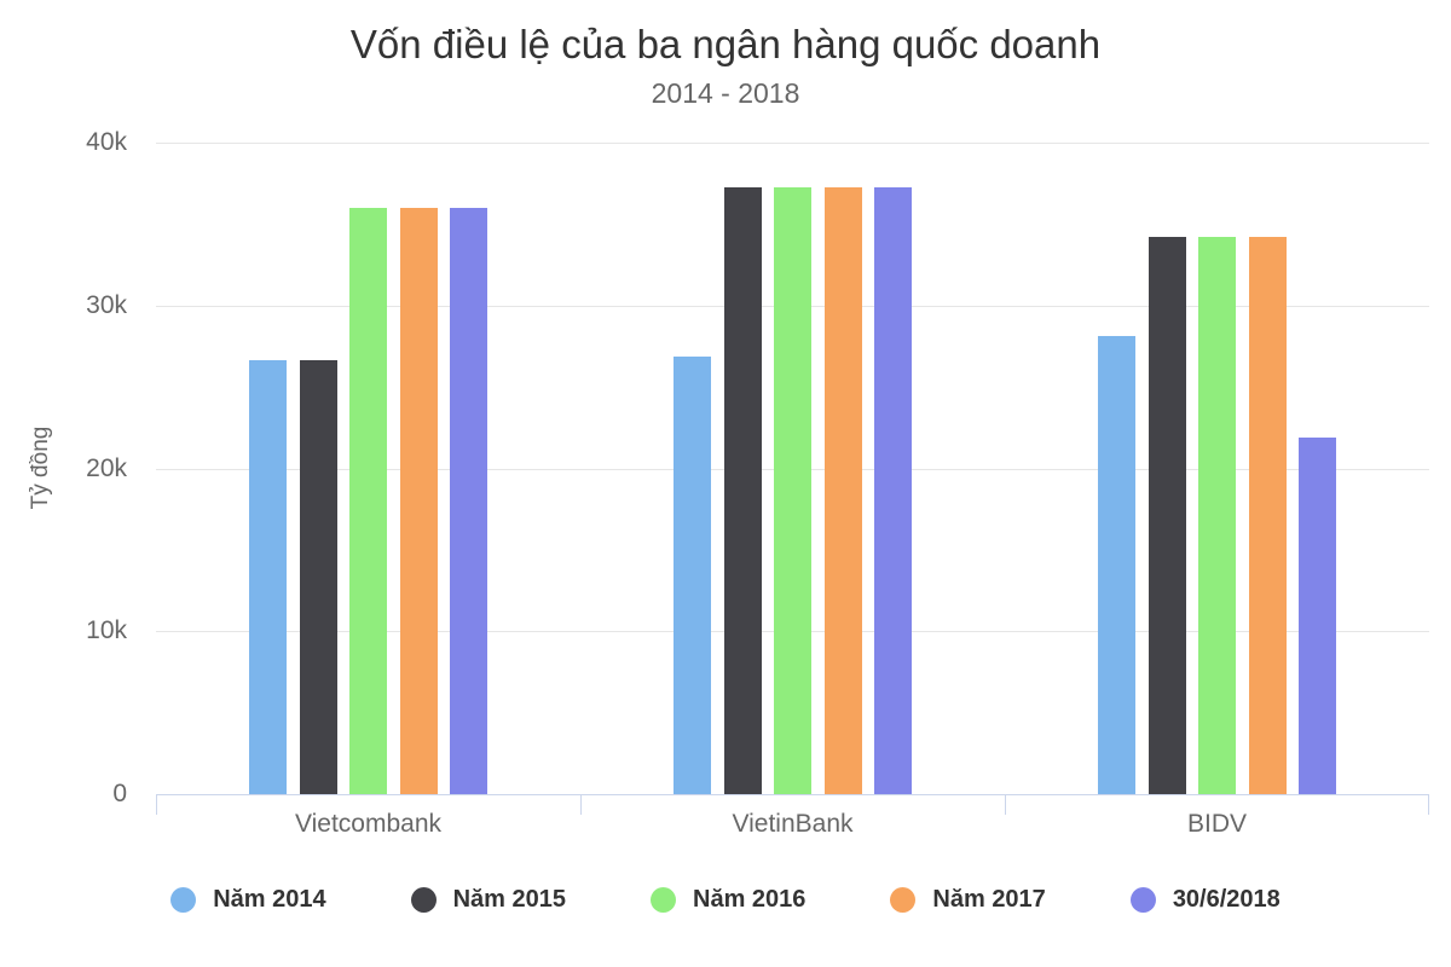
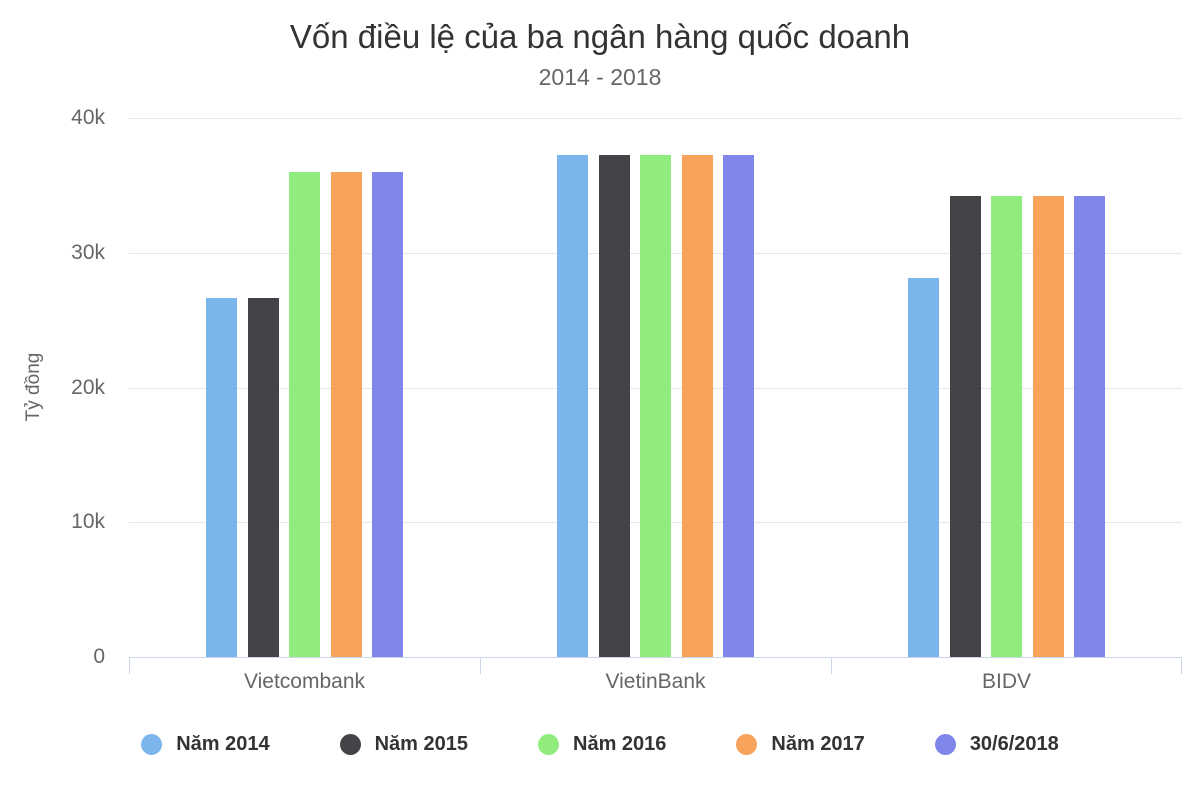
Năm 2014/VietinBank: 26.9k -> 37.2k
30/6/2018/BIDV: 21.9k -> 34.2k
